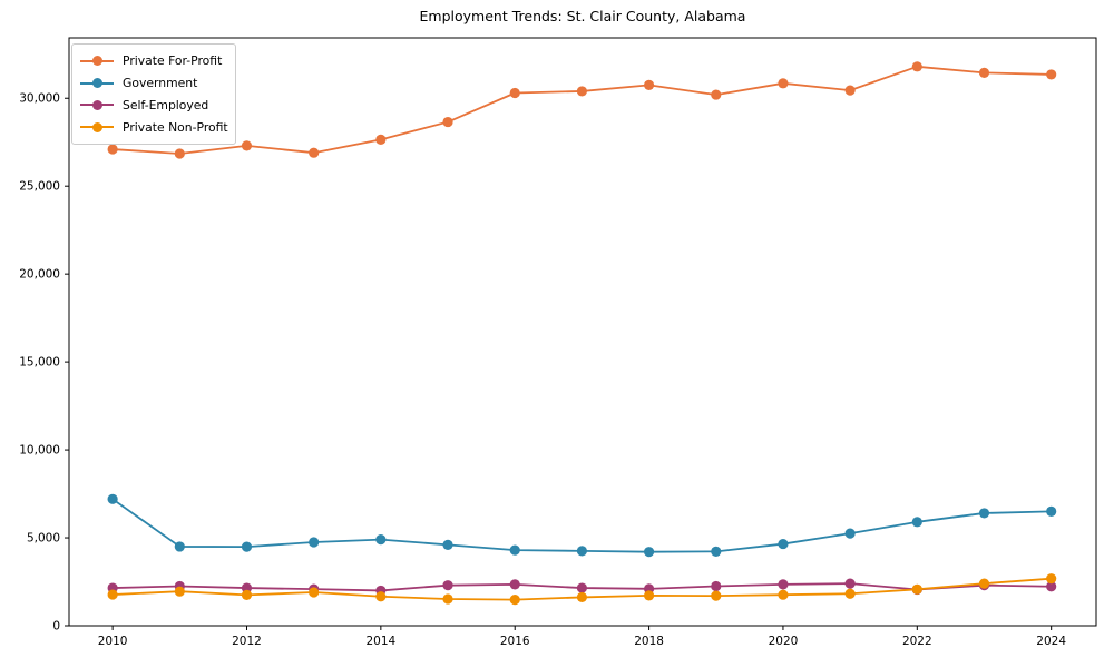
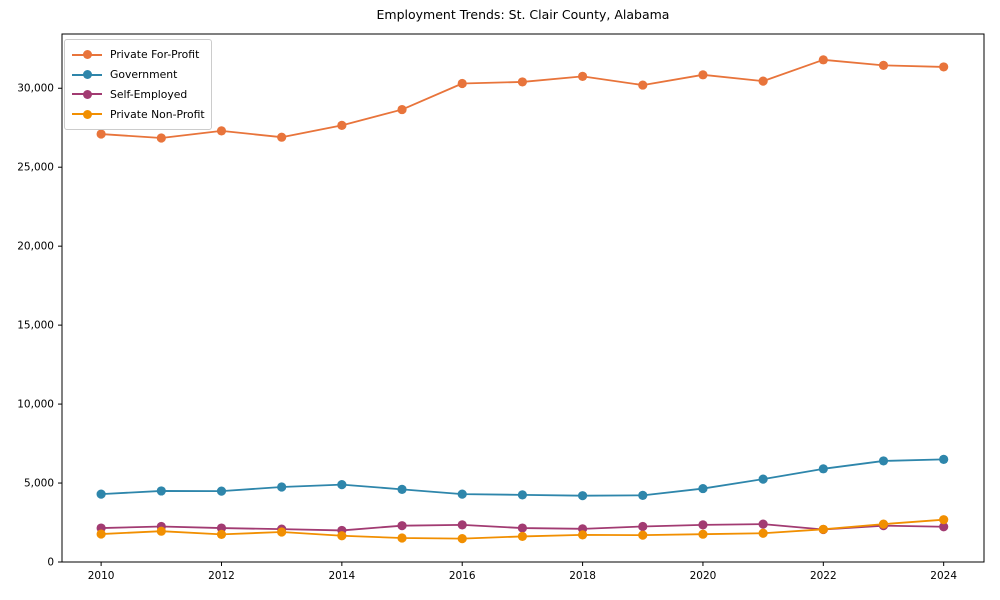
Government/2010: 7200 -> 4300
